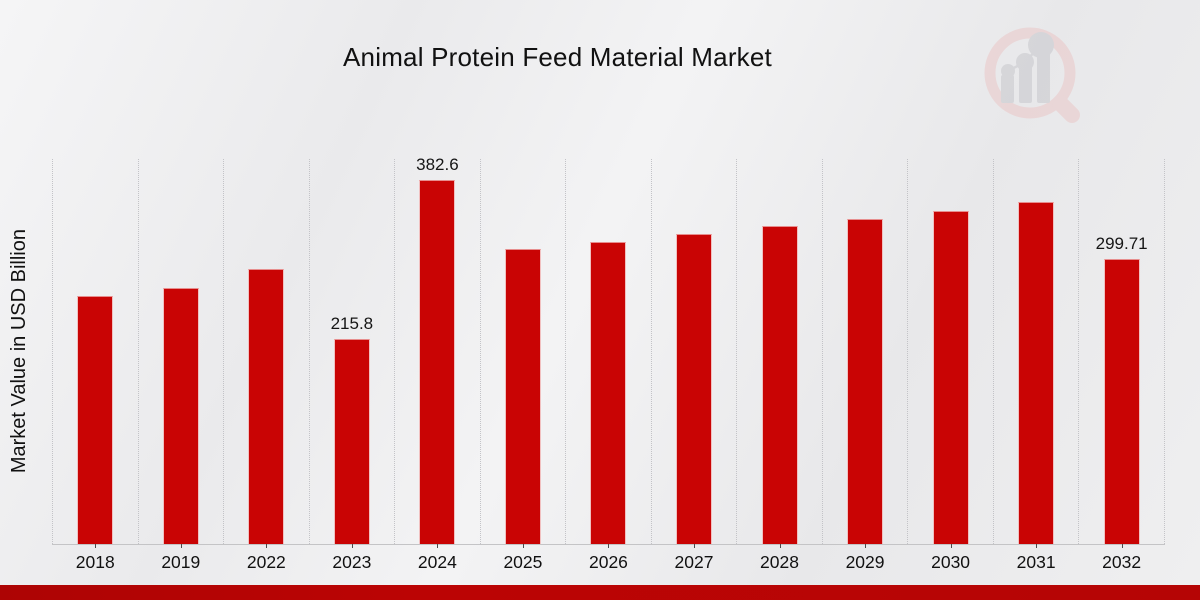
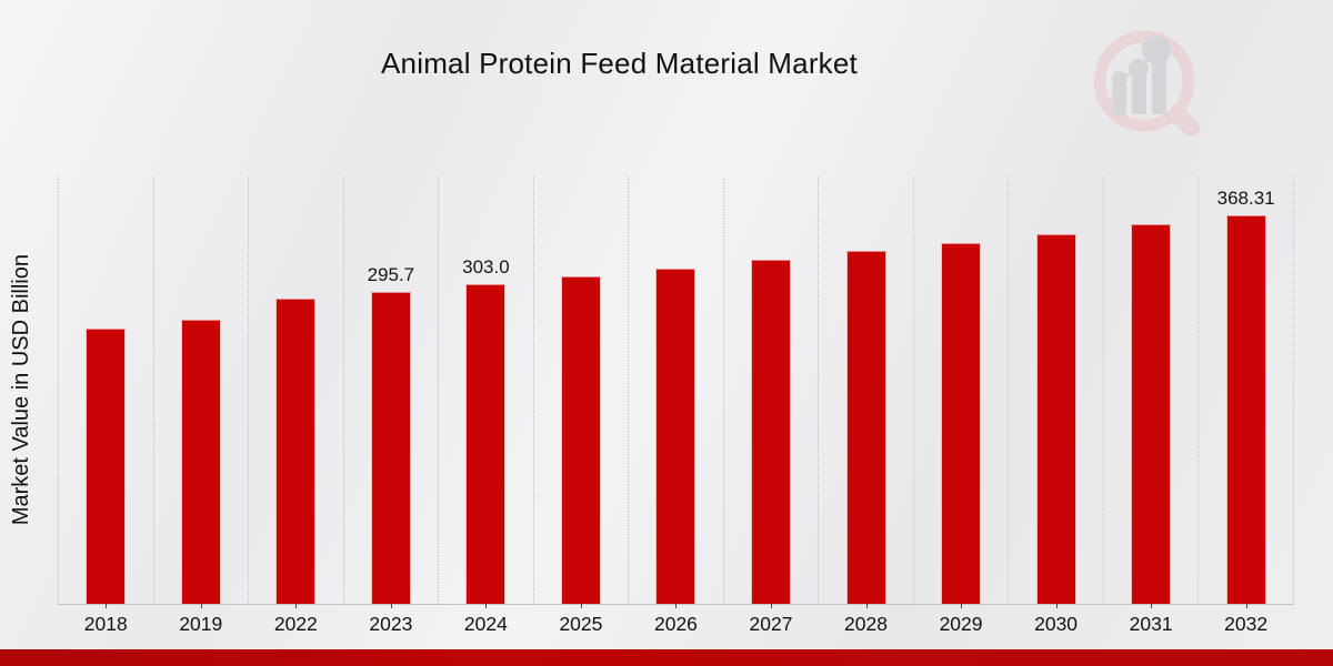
2023: 215.8 -> 295.7
2024: 382.6 -> 303.0
2032: 299.71 -> 368.31
